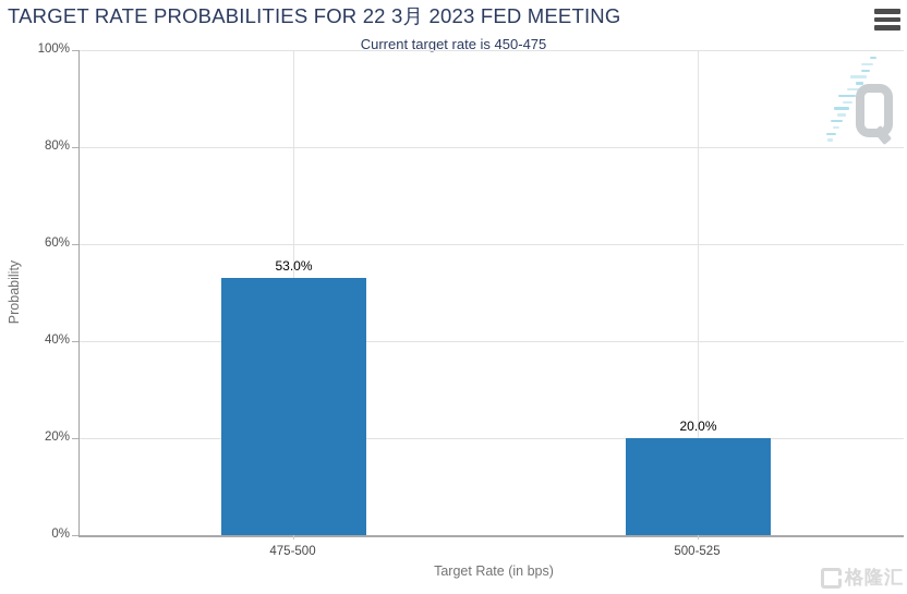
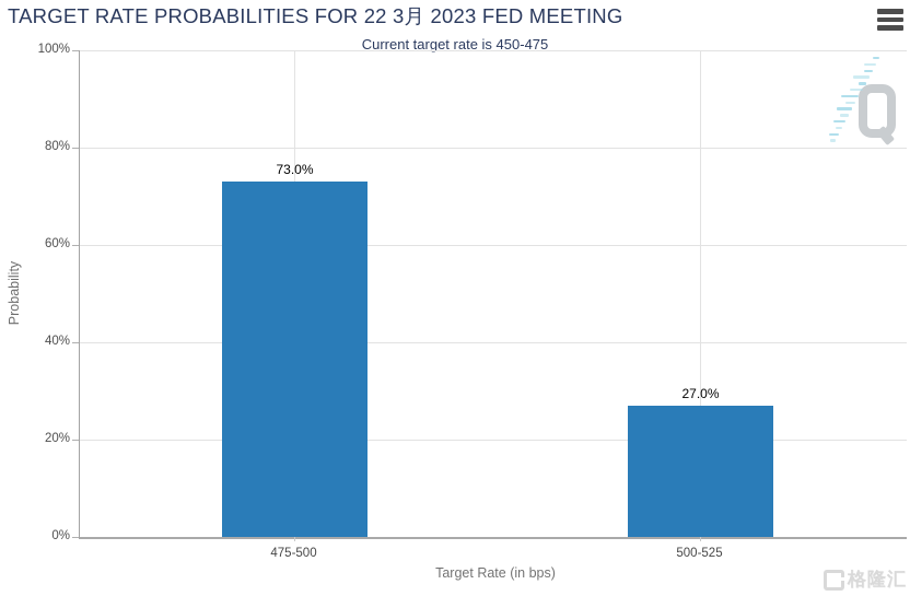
475-500: 53.0% -> 73.0%
500-525: 20.0% -> 27.0%
